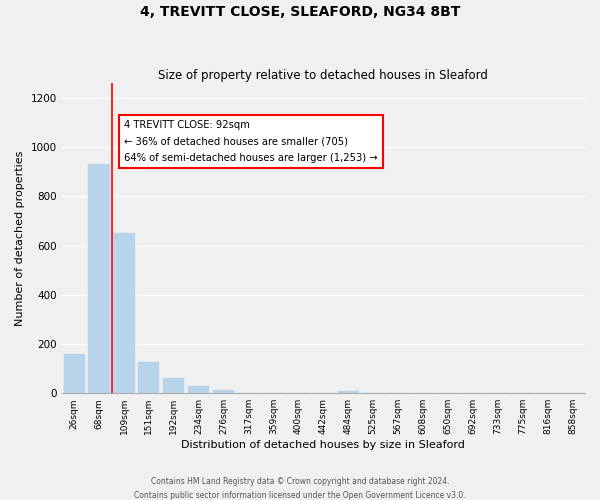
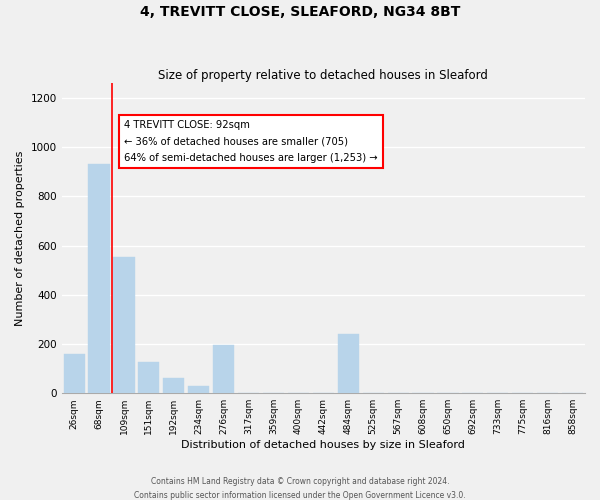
109sqm: 650 -> 555
276sqm: 12 -> 195
484sqm: 10 -> 240
